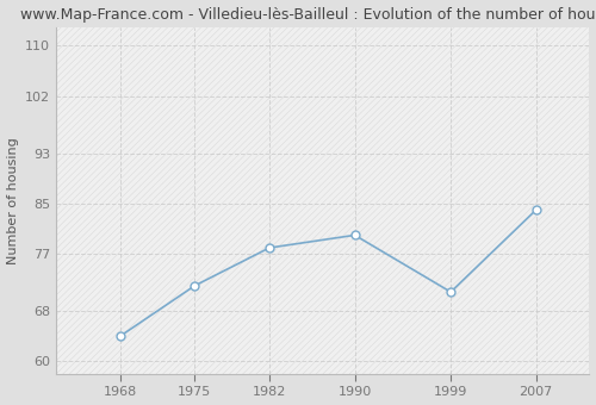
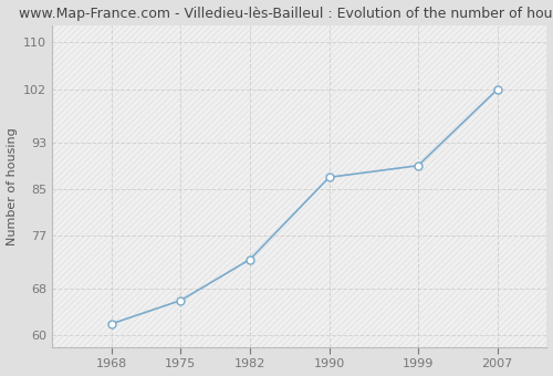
1968: 64 -> 62
1975: 72 -> 66
1982: 78 -> 73
1990: 80 -> 87
1999: 71 -> 89
2007: 84 -> 102
